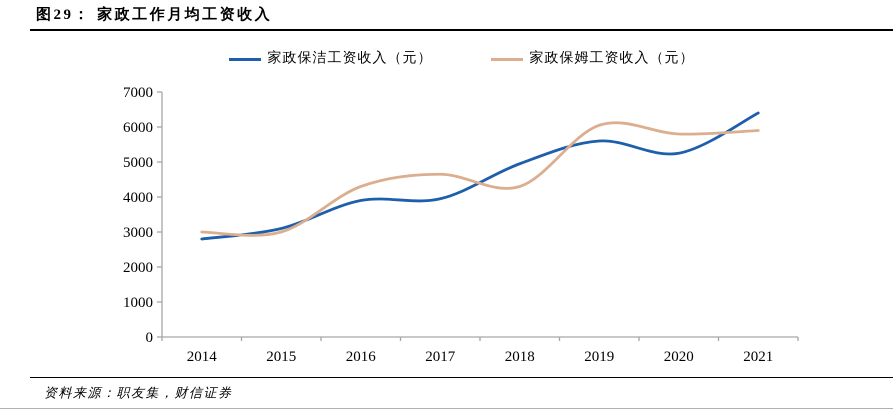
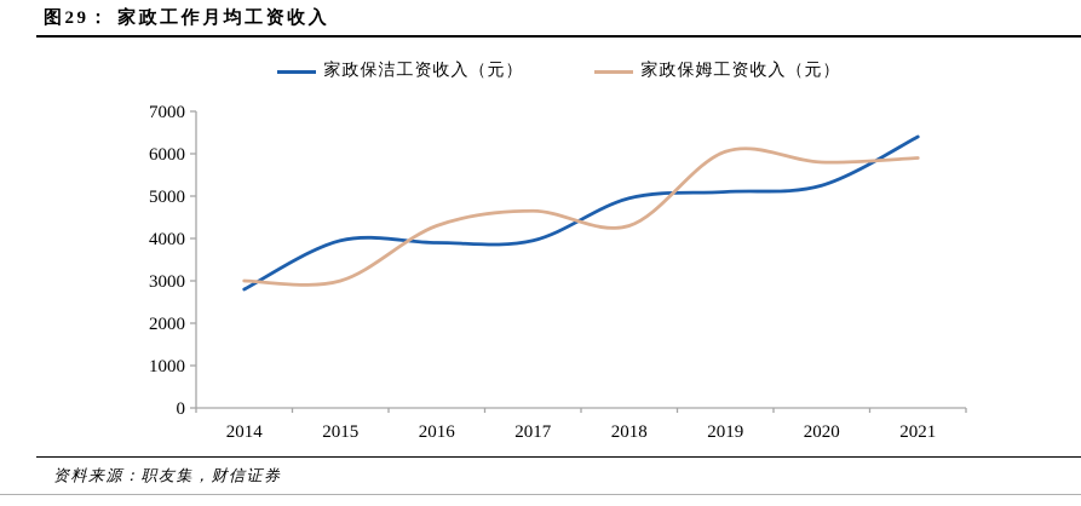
家政保洁工资收入（元）/2015: 3100 -> 4000
家政保洁工资收入（元）/2019: 5600 -> 5100
